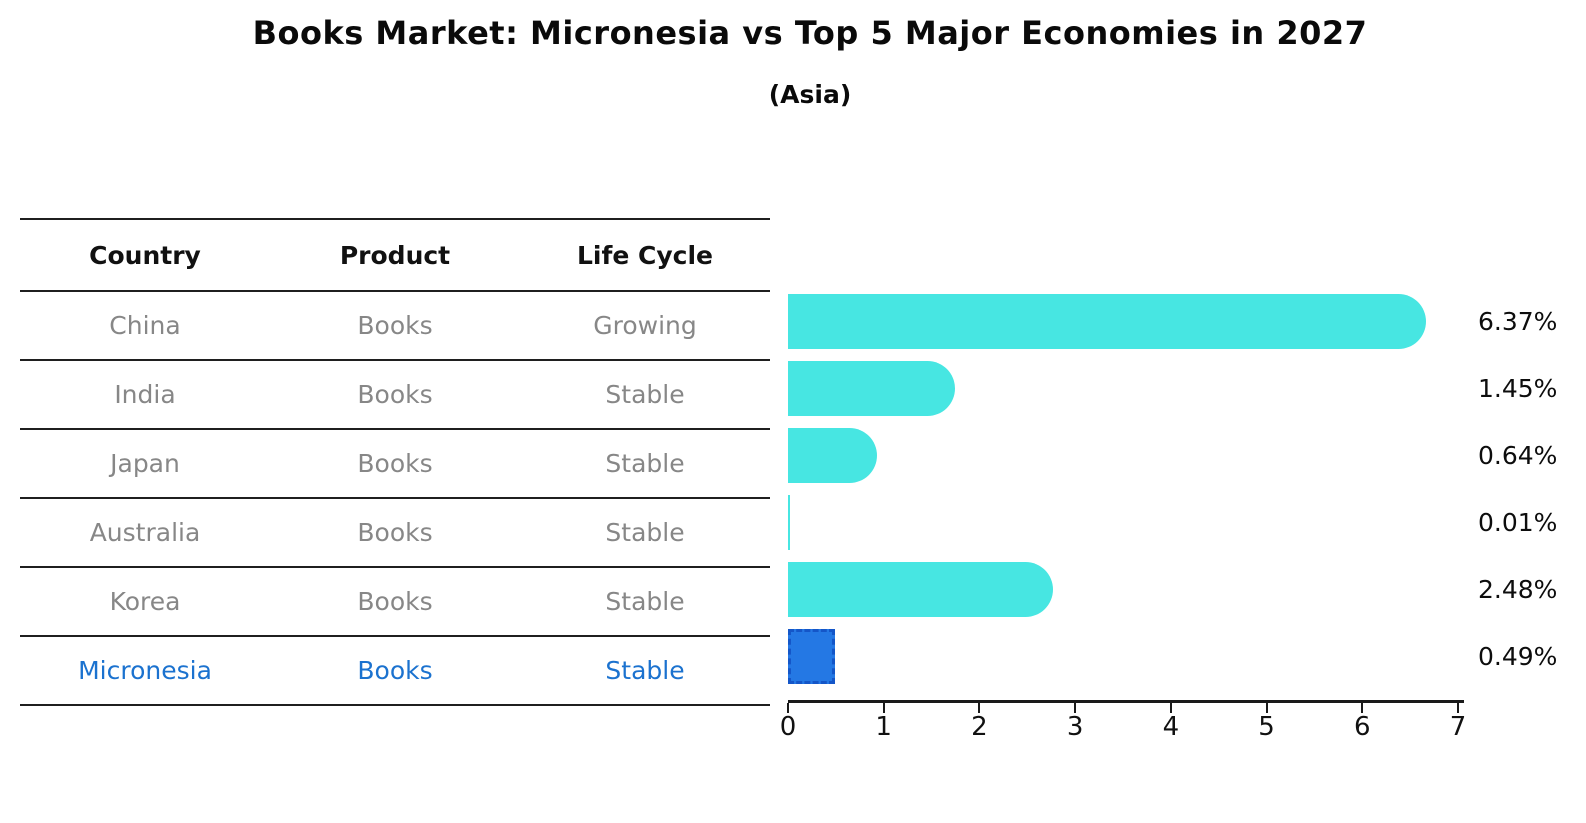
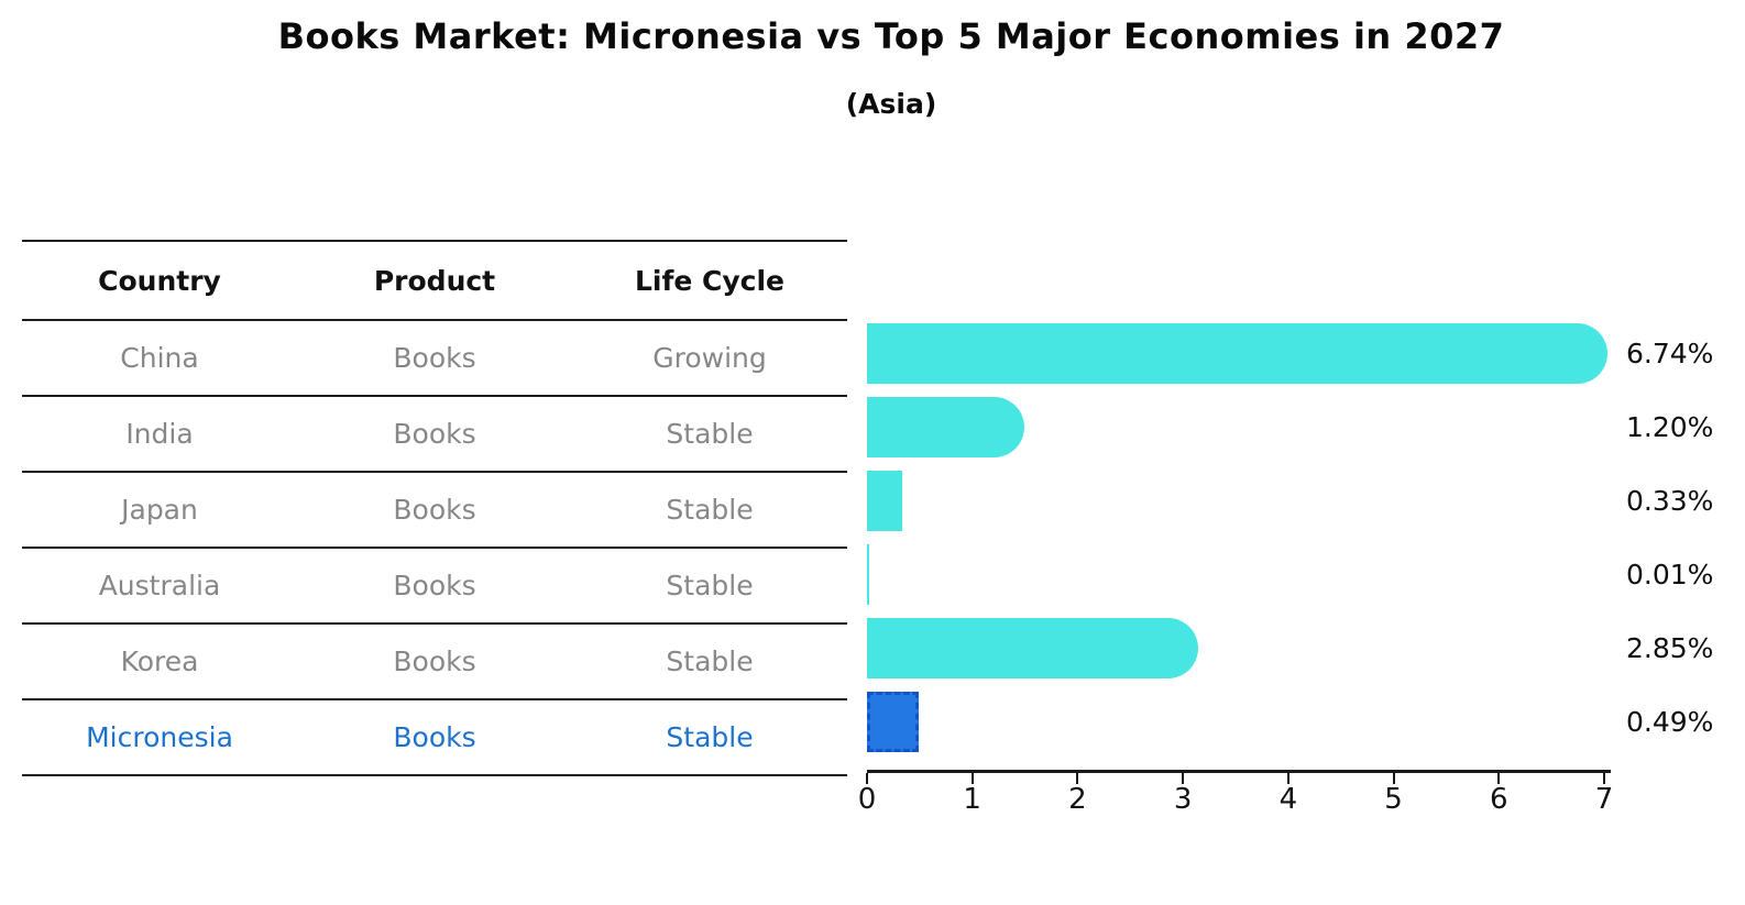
China: 6.37% -> 6.74%
India: 1.45% -> 1.20%
Japan: 0.64% -> 0.33%
Korea: 2.48% -> 2.85%
